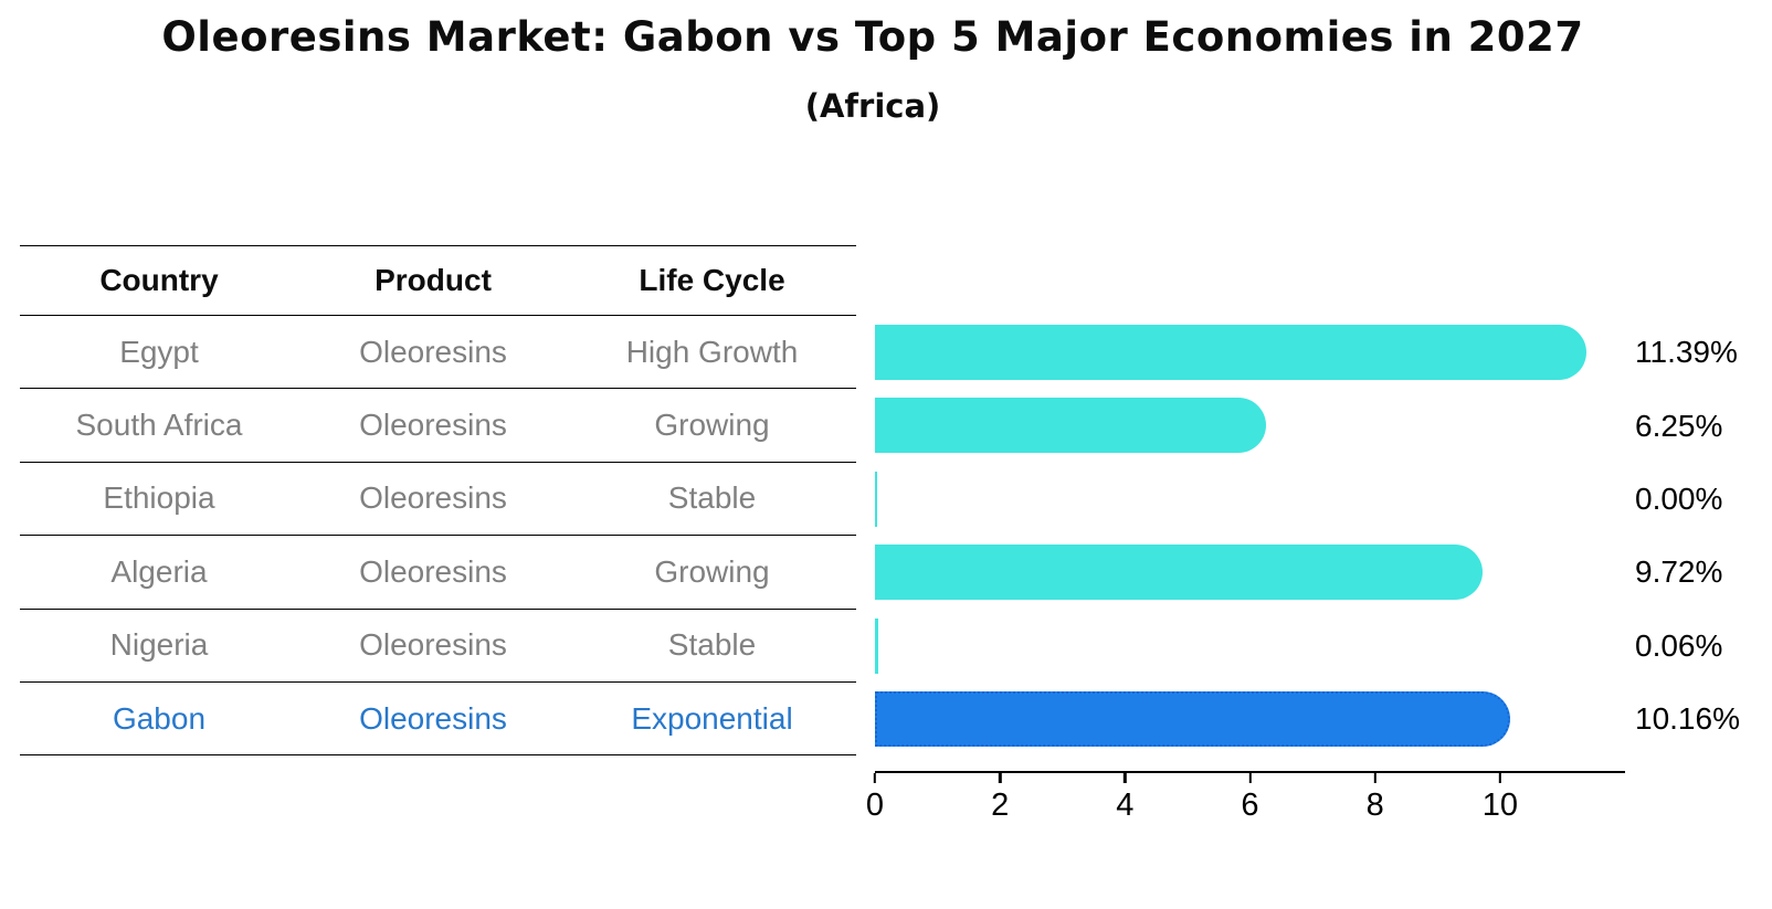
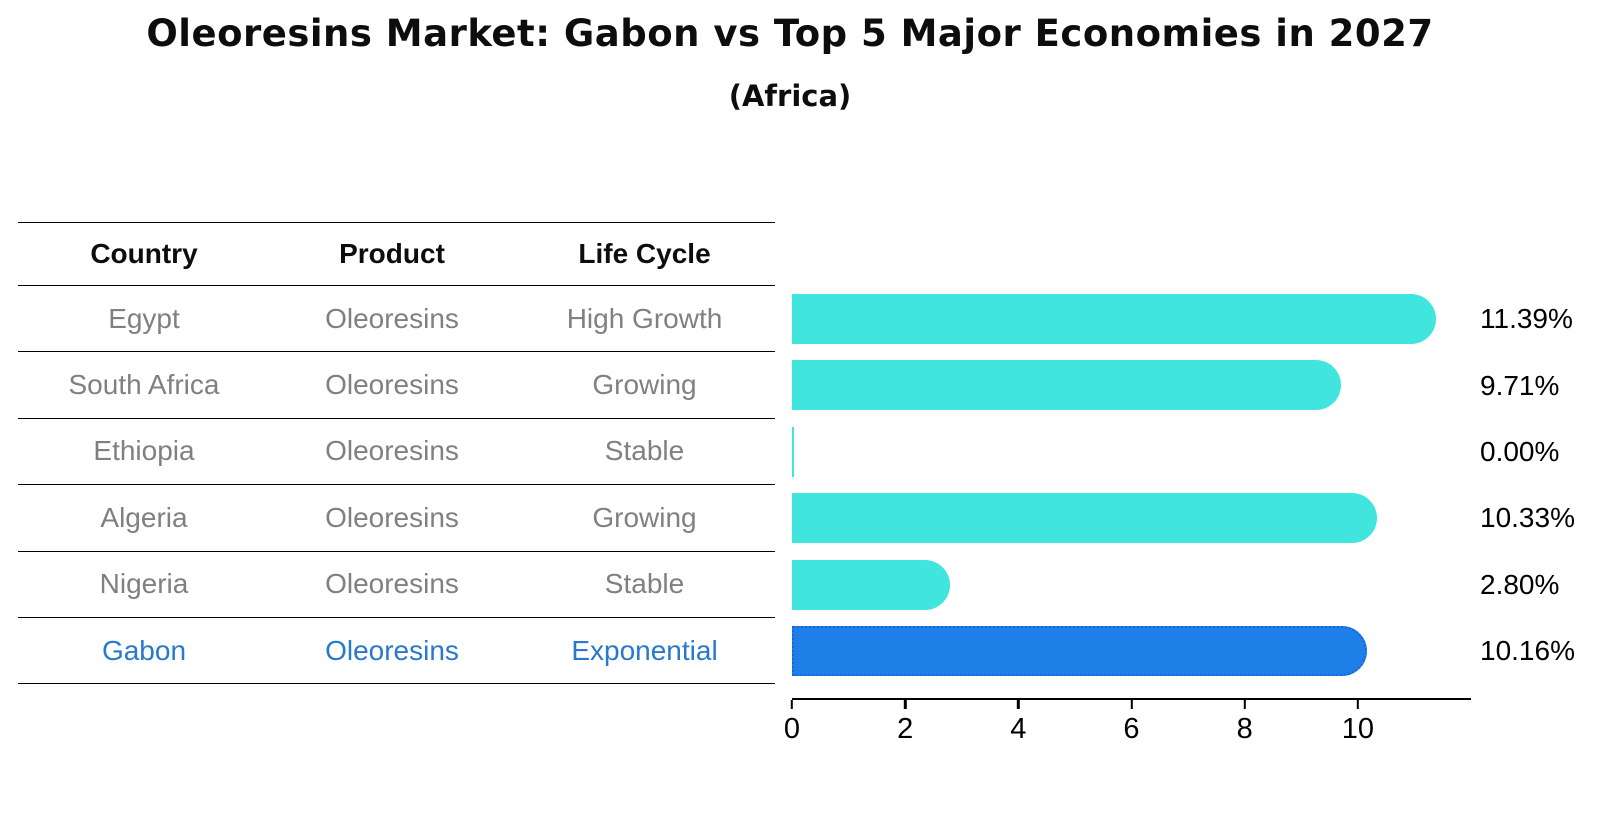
South Africa: 6.25% -> 9.71%
Algeria: 9.72% -> 10.33%
Nigeria: 0.06% -> 2.80%
